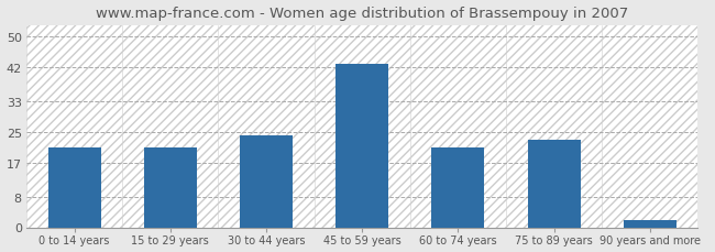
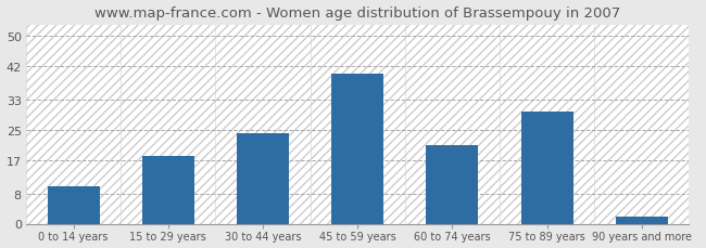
0 to 14 years: 21 -> 10
15 to 29 years: 21 -> 18
45 to 59 years: 43 -> 40
75 to 89 years: 23 -> 30
